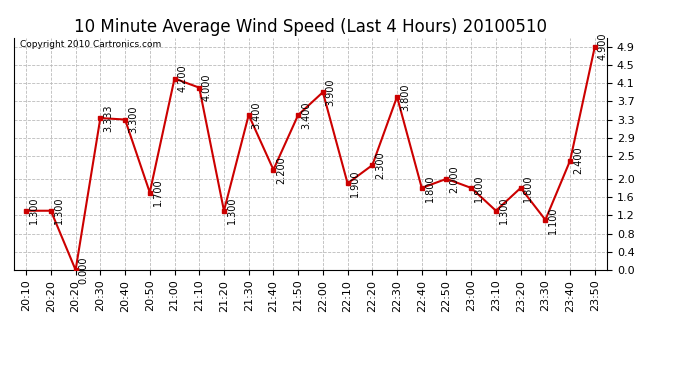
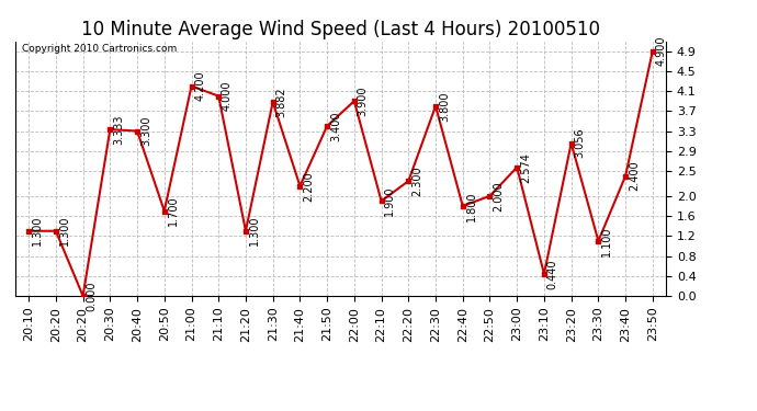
21:30: 3.400 -> 3.882
23:00: 1.800 -> 2.574
23:10: 1.300 -> 0.440
23:20: 1.800 -> 3.056
